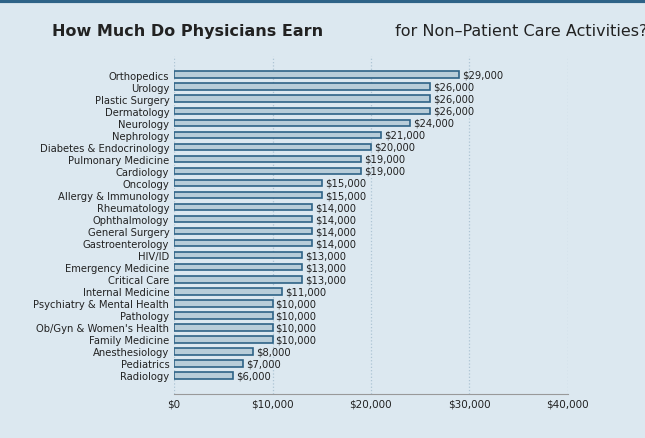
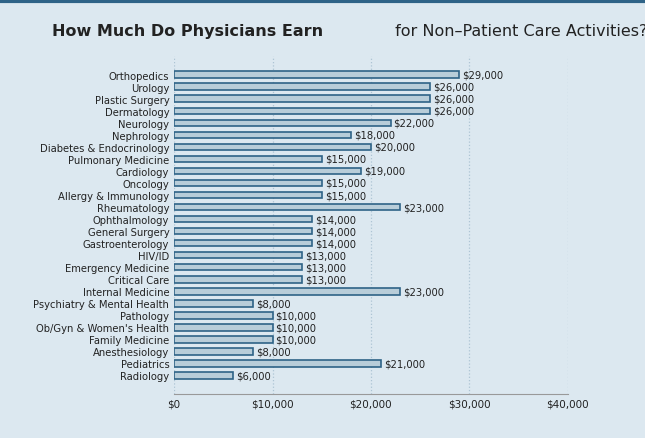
Neurology: $24,000 -> $22,000
Nephrology: $21,000 -> $18,000
Pulmonary Medicine: $19,000 -> $15,000
Rheumatology: $14,000 -> $23,000
Internal Medicine: $11,000 -> $23,000
Psychiatry & Mental Health: $10,000 -> $8,000
Pediatrics: $7,000 -> $21,000
